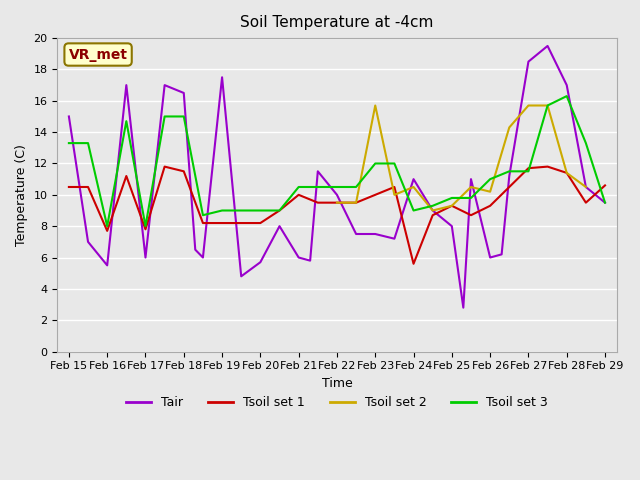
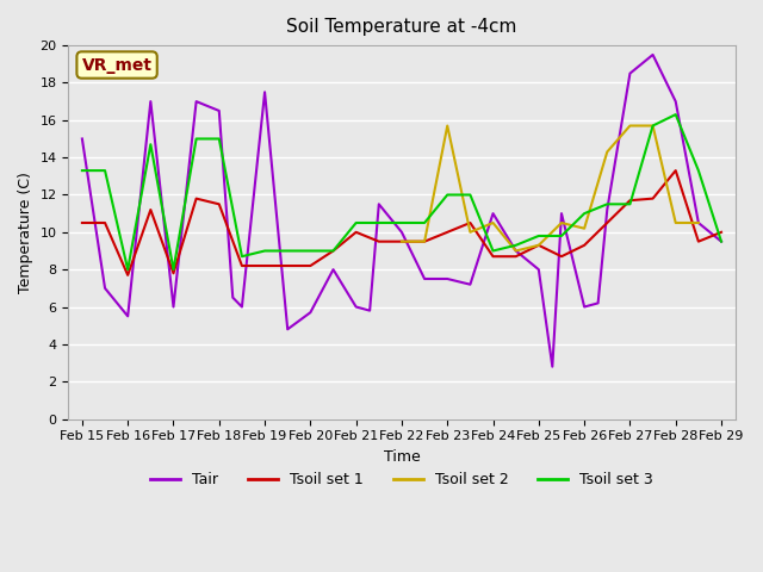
Tsoil set 1/Feb 24: 5.6 -> 8.7
Tsoil set 1/Feb 28: 11.4 -> 13.3
Tsoil set 2/Feb 28: 11.4 -> 10.5
Tsoil set 1/Feb 29: 10.6 -> 10.0
